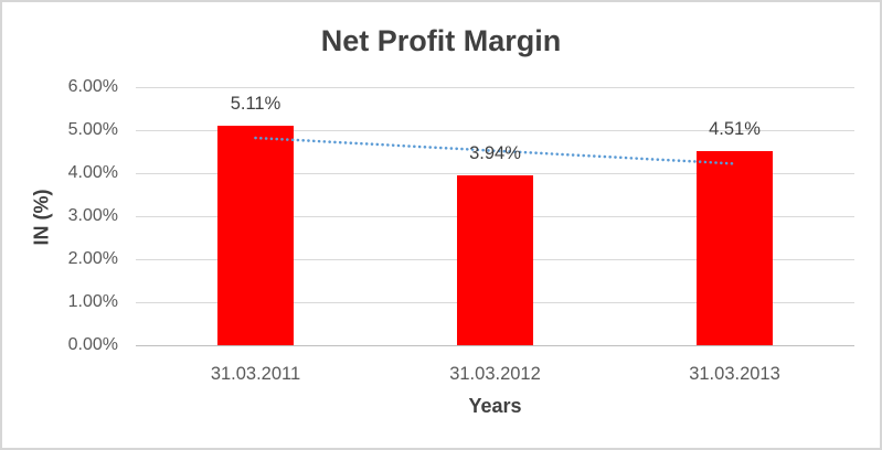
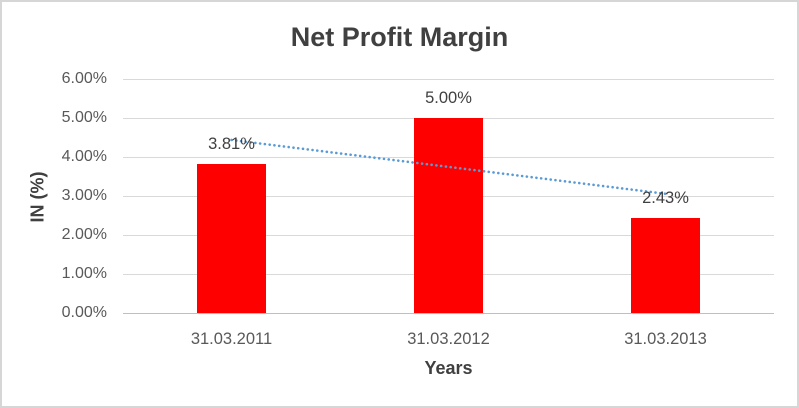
31.03.2011: 5.11% -> 3.81%
31.03.2012: 3.94% -> 5.00%
31.03.2013: 4.51% -> 2.43%
